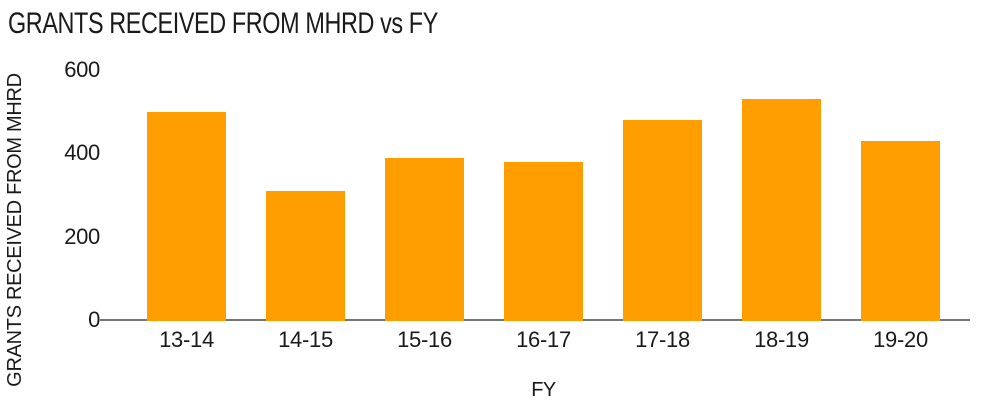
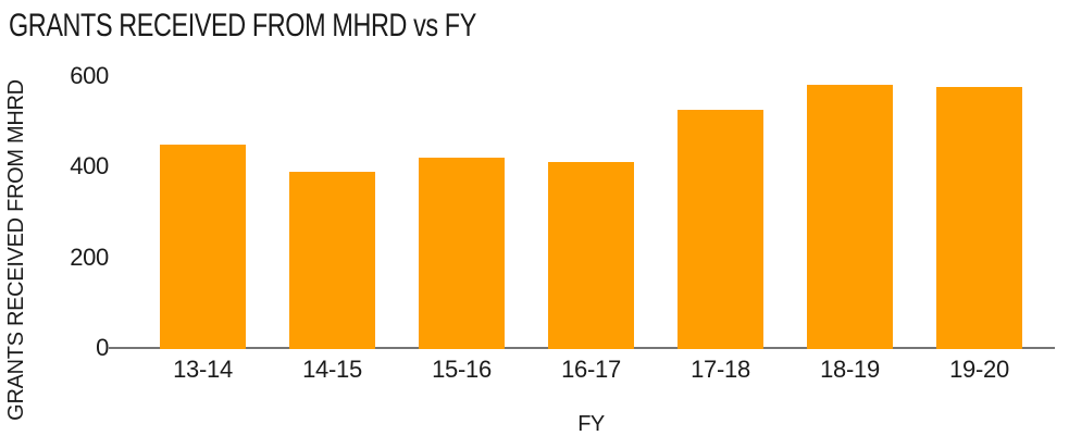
13-14: 500 -> 450
14-15: 310 -> 390
15-16: 390 -> 420
16-17: 380 -> 410
17-18: 480 -> 520
18-19: 530 -> 580
19-20: 430 -> 580
